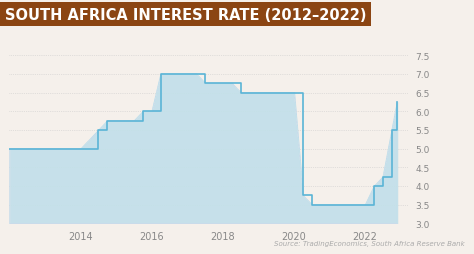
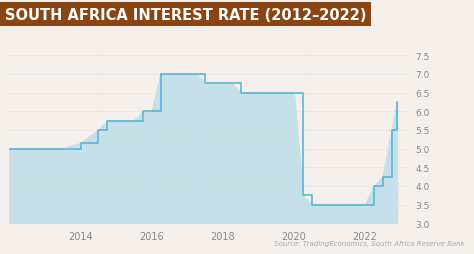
2014: 5.00 -> 5.15
